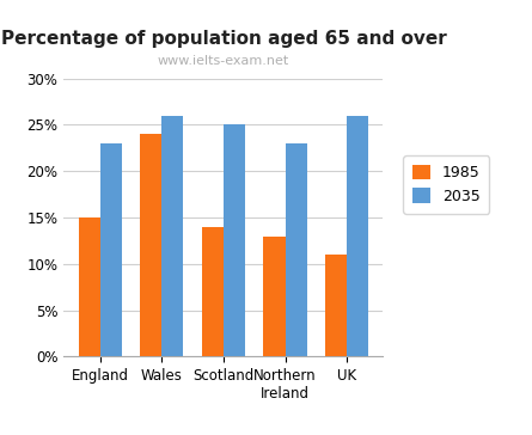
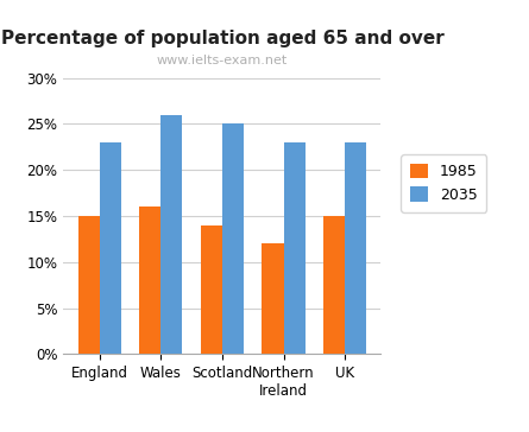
1985/Wales: 24% -> 16%
1985/Northern Ireland: 13% -> 12%
1985/UK: 11% -> 15%
2035/UK: 26% -> 23%
